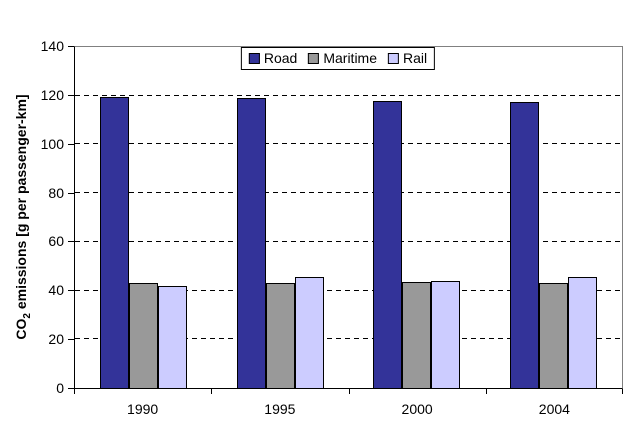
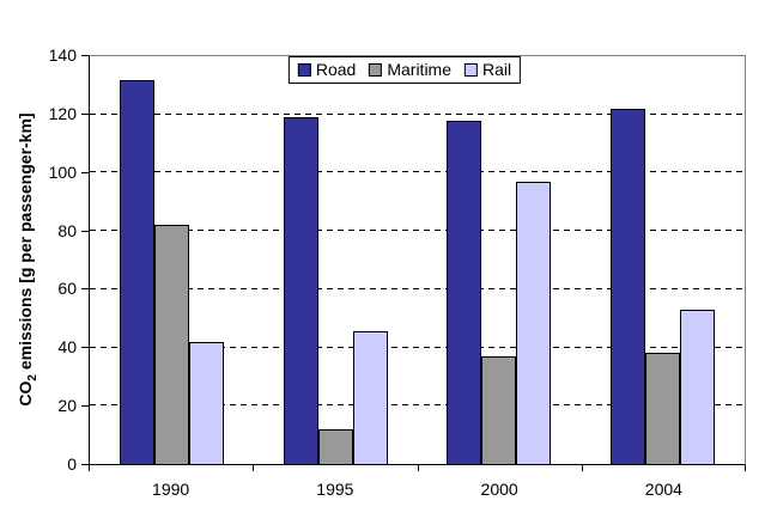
Road/1990: 120 -> 132
Maritime/1990: 43 -> 82
Maritime/1995: 43 -> 12
Maritime/2000: 44 -> 37
Rail/2000: 44 -> 97
Road/2004: 118 -> 122
Maritime/2004: 43 -> 38
Rail/2004: 46 -> 53
